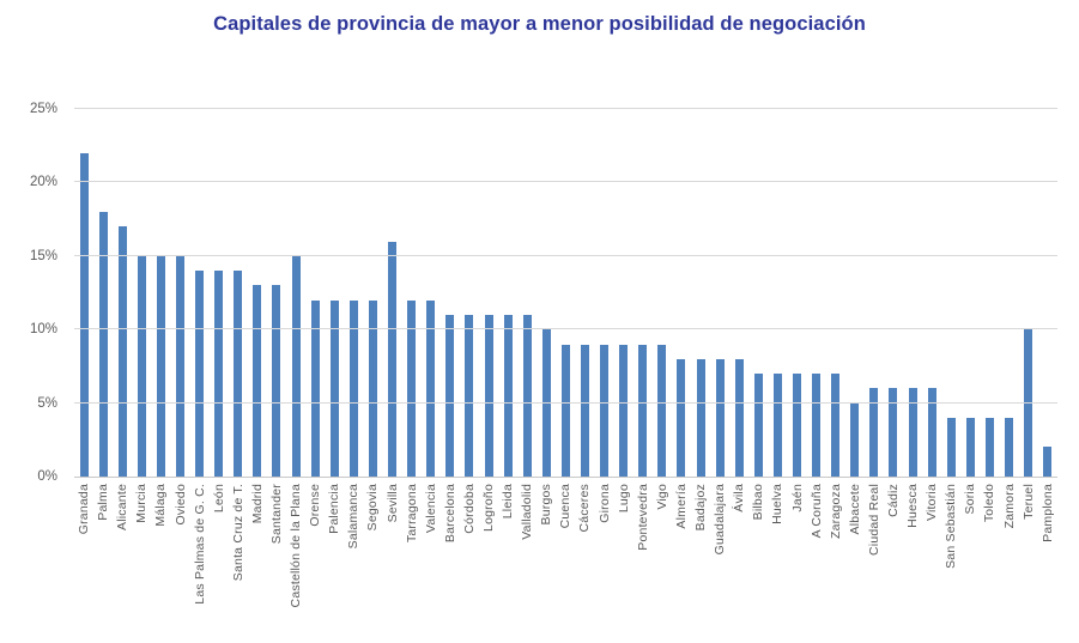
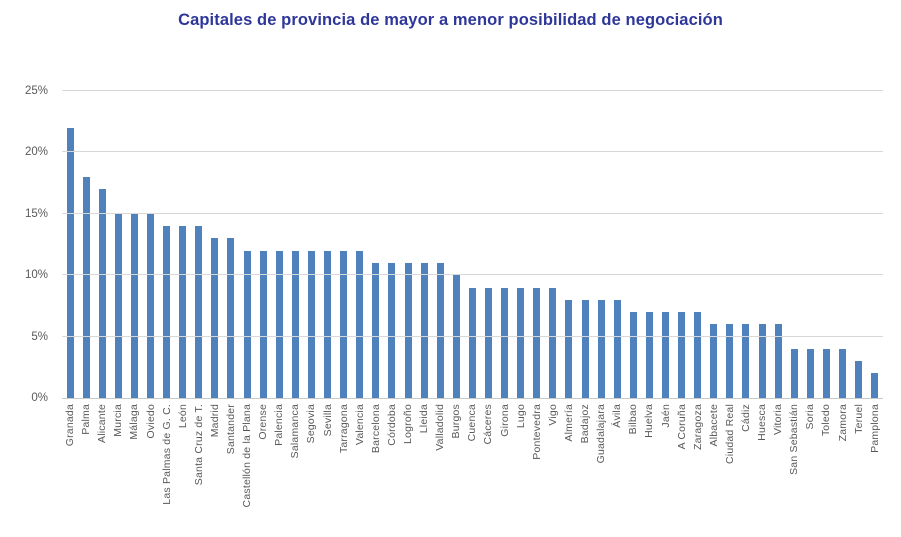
Castellón de la Plana: 15% -> 12%
Sevilla: 16% -> 12%
Albacete: 5% -> 6%
Teruel: 10% -> 3%
